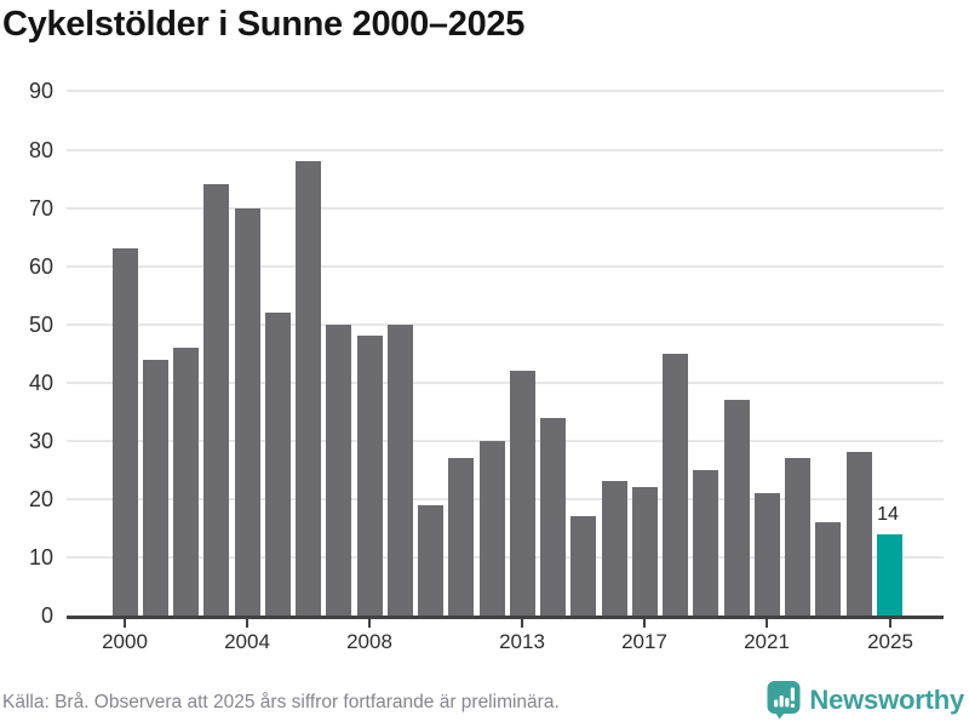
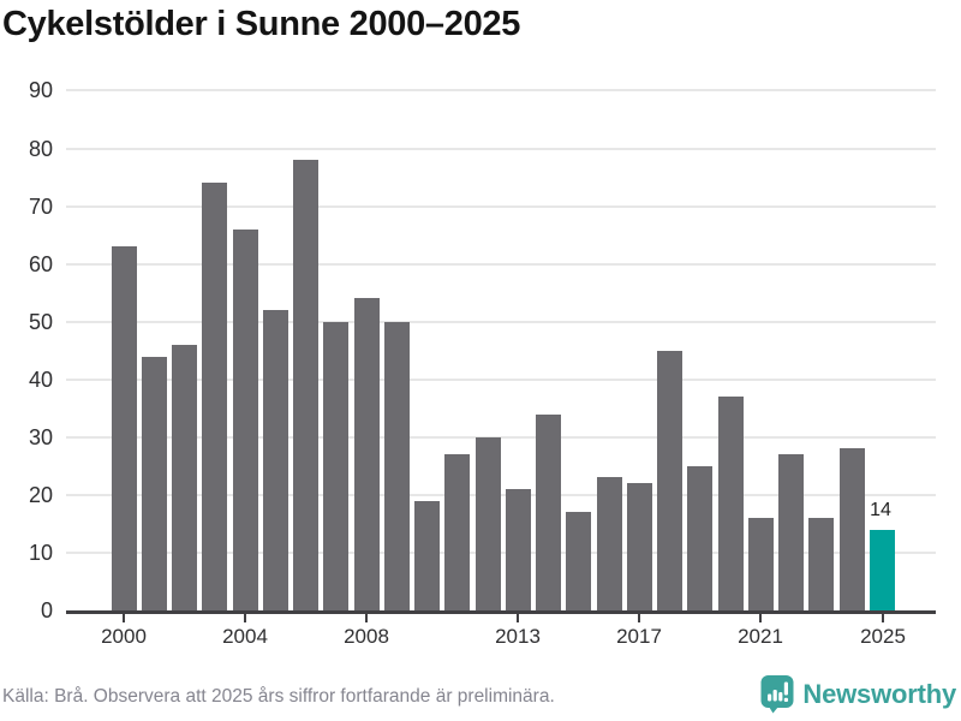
2004: 70 -> 66
2008: 48 -> 54
2013: 42 -> 21
2021: 21 -> 16
